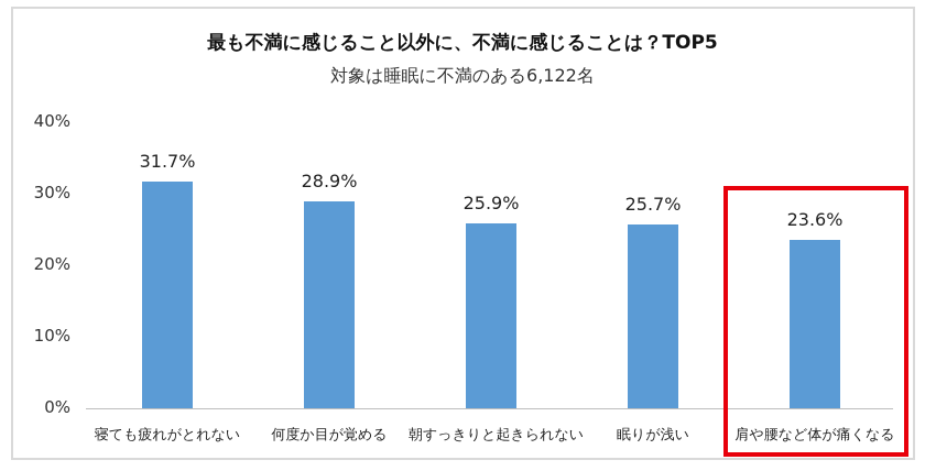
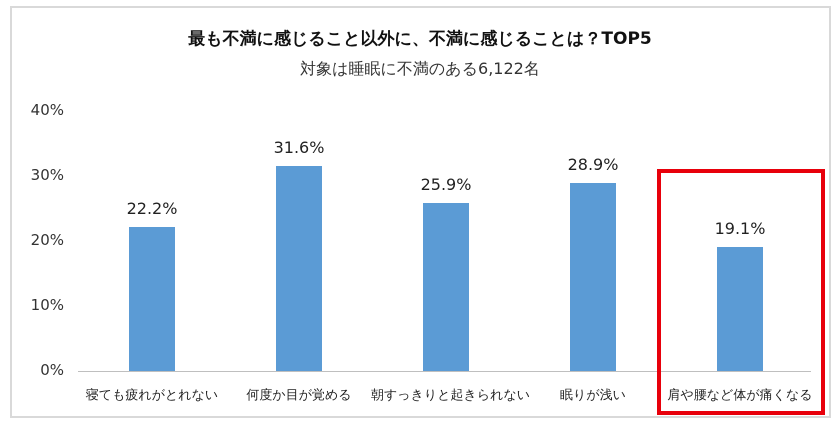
寝ても疲れがとれない: 31.7% -> 22.2%
何度か目が覚める: 28.9% -> 31.6%
眠りが浅い: 25.7% -> 28.9%
肩や腰など体が痛くなる: 23.6% -> 19.1%
